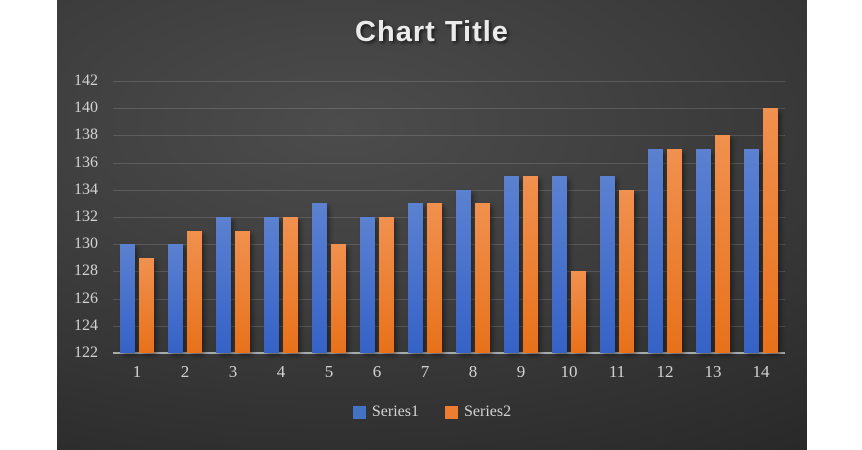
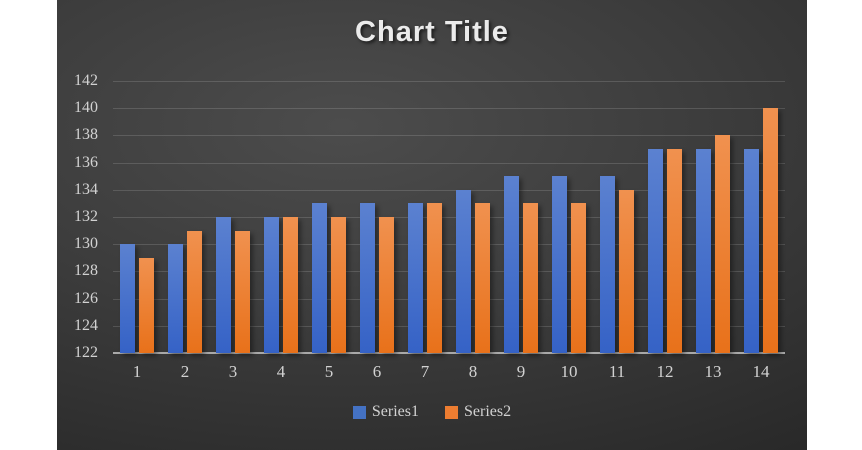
Series2/5: 130 -> 132
Series1/6: 132 -> 133
Series2/9: 135 -> 133
Series2/10: 128 -> 133
